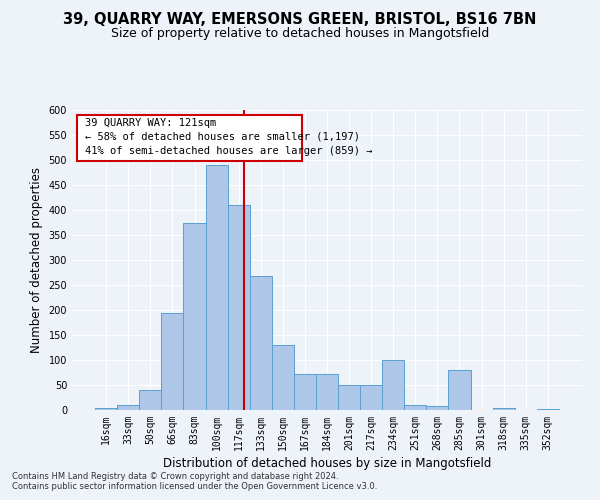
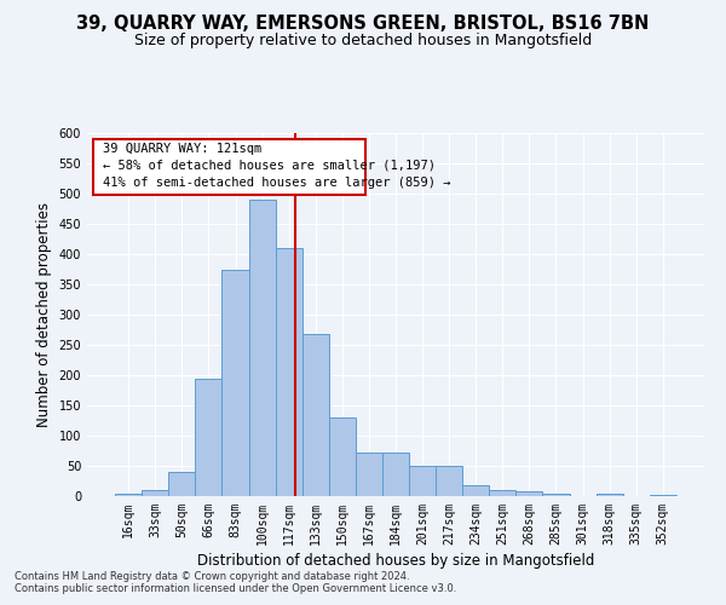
234sqm: 100 -> 18
285sqm: 80 -> 5
